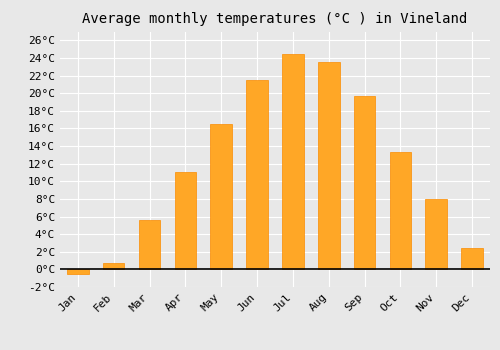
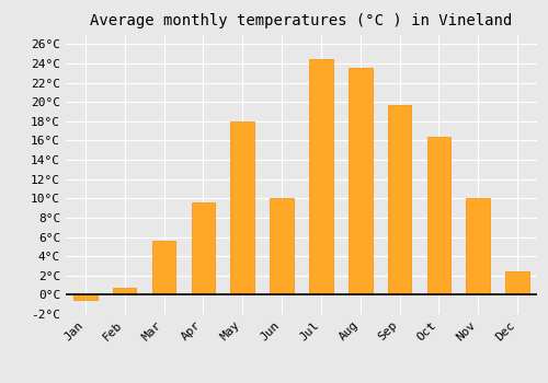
Apr: 11.0°C -> 9.6°C
May: 16.5°C -> 18.0°C
Jun: 21.5°C -> 10.0°C
Oct: 13.3°C -> 16.4°C
Nov: 8.0°C -> 10.0°C
